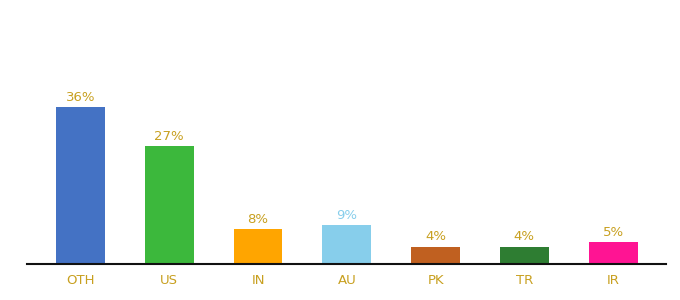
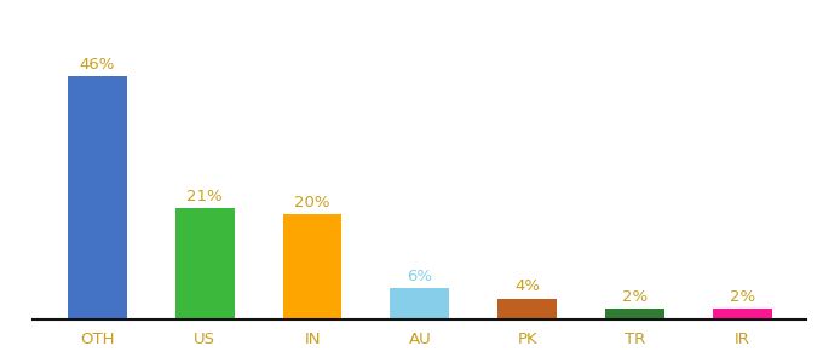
OTH: 36% -> 46%
US: 27% -> 21%
IN: 8% -> 20%
AU: 9% -> 6%
TR: 4% -> 2%
IR: 5% -> 2%
